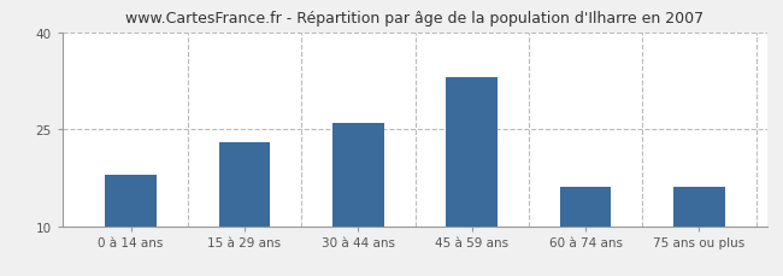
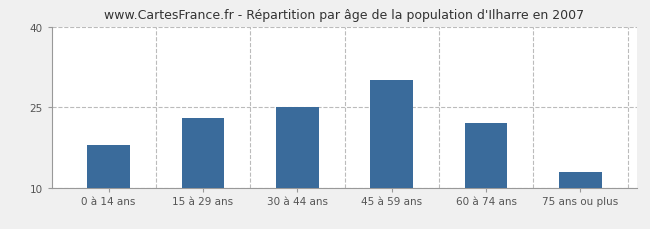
30 à 44 ans: 26 -> 25
45 à 59 ans: 33 -> 30
60 à 74 ans: 16 -> 22
75 ans ou plus: 16 -> 13
